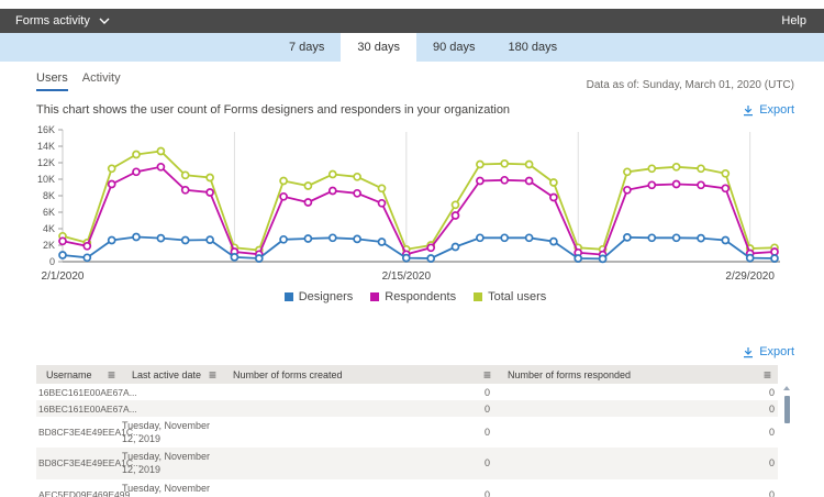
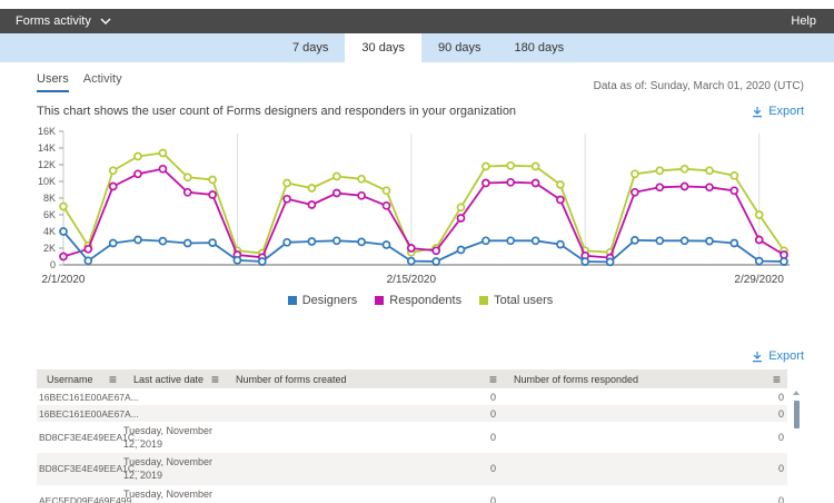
Designers/2/1/2020: 1K -> 4K
Respondents/2/1/2020: 2K -> 1K
Total users/2/1/2020: 3K -> 7K
Respondents/2/15/2020: 1K -> 2K
Respondents/2/29/2020: 1K -> 3K
Total users/2/29/2020: 2K -> 6K
